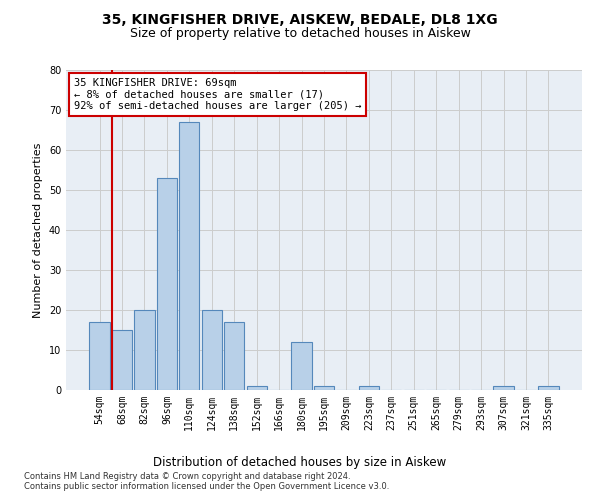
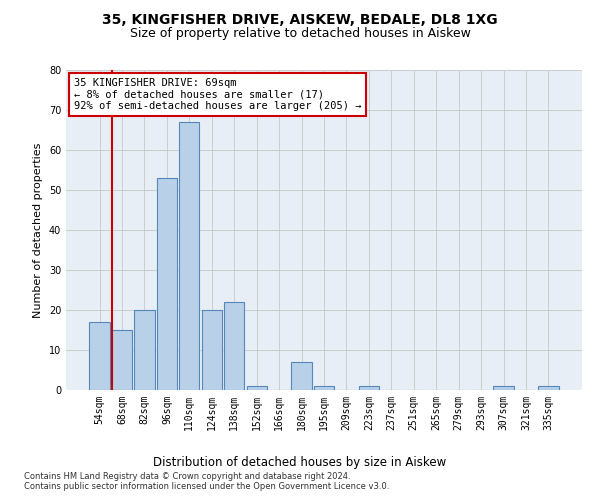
138sqm: 17 -> 22
180sqm: 12 -> 7
